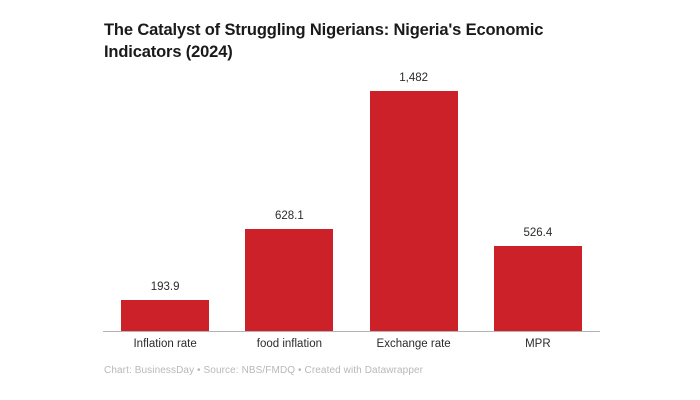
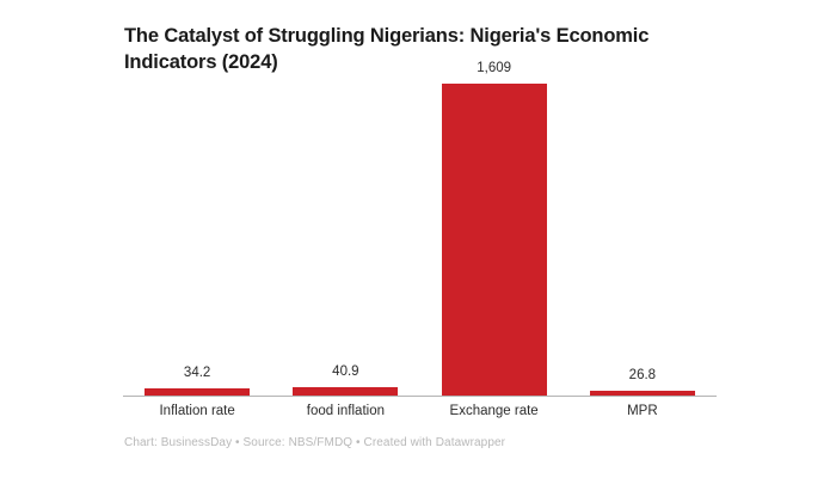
Inflation rate: 193.9 -> 34.2
food inflation: 628.1 -> 40.9
Exchange rate: 1,482 -> 1,609
MPR: 526.4 -> 26.8
